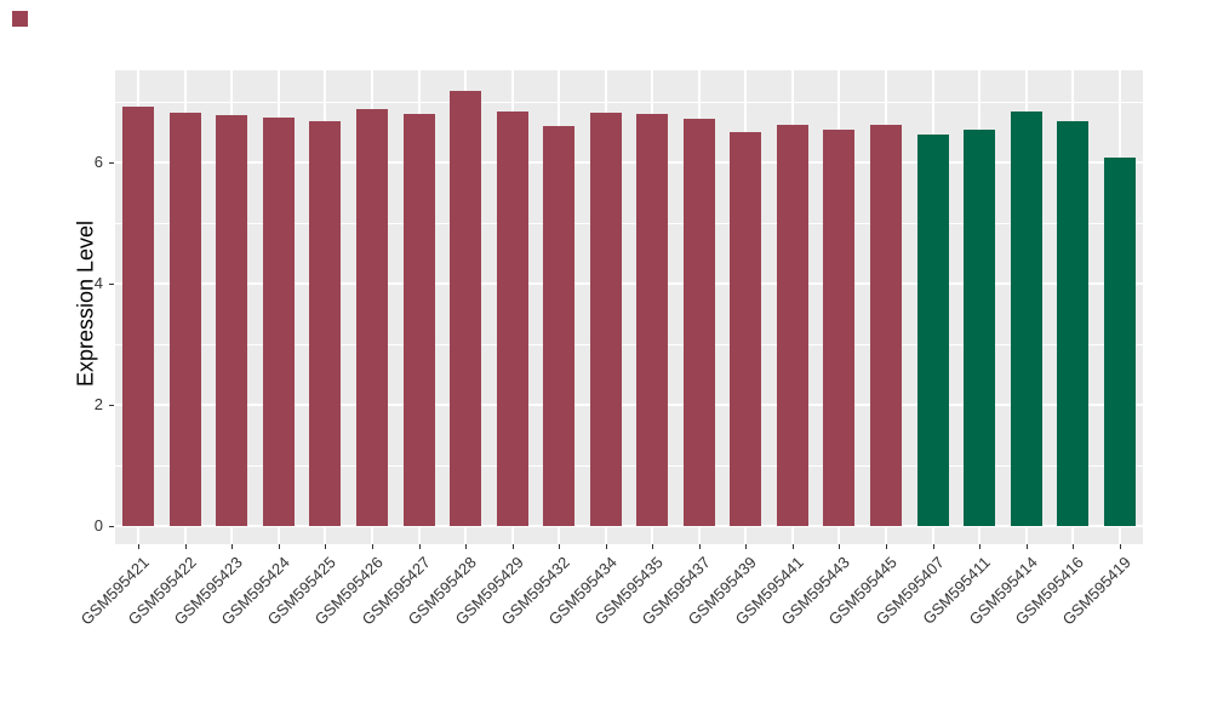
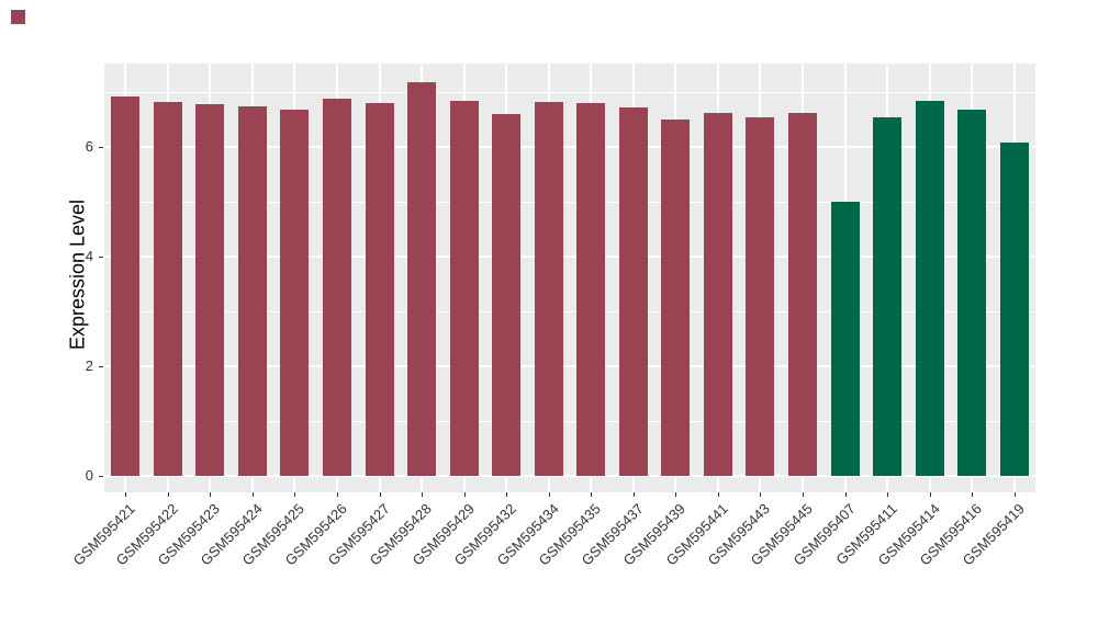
GSM595407: 6.5 -> 5.0
